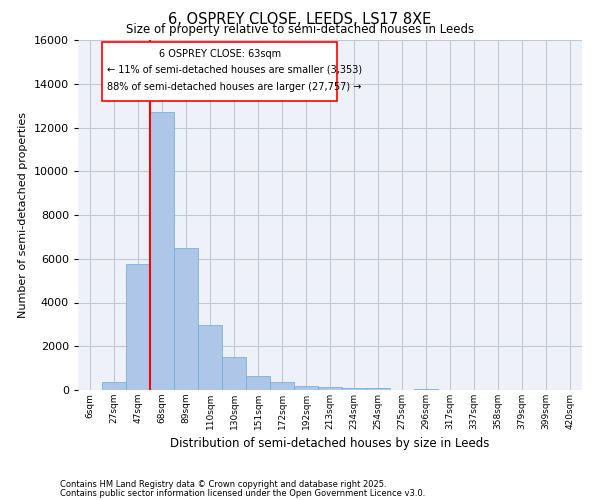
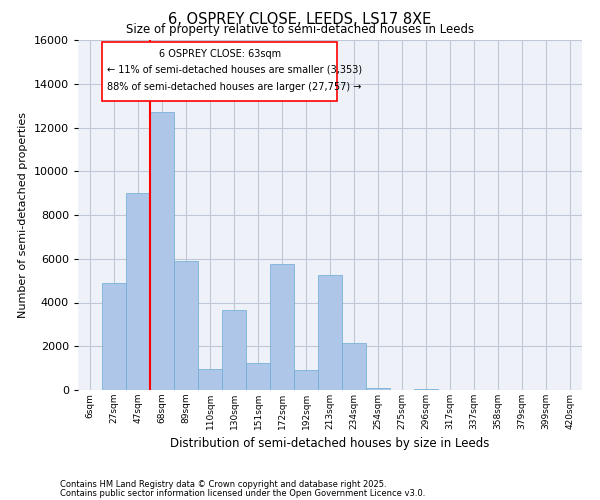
27sqm: 350 -> 4900
47sqm: 5750 -> 9000
89sqm: 6500 -> 5900
110sqm: 2950 -> 950
130sqm: 1520 -> 3650
151sqm: 620 -> 1250
172sqm: 380 -> 5750
192sqm: 200 -> 900
213sqm: 120 -> 5250
234sqm: 80 -> 2150
